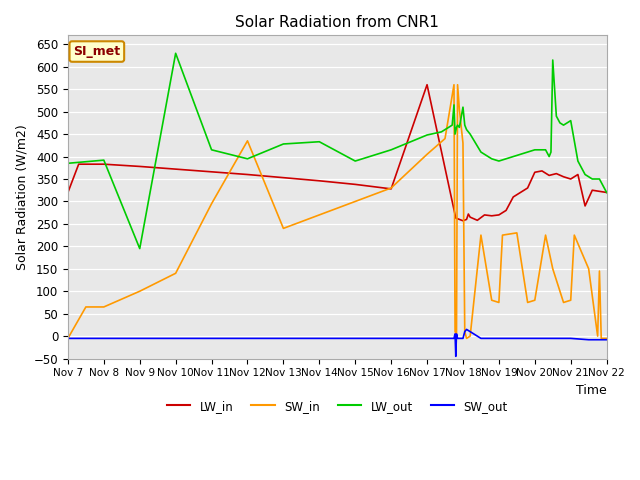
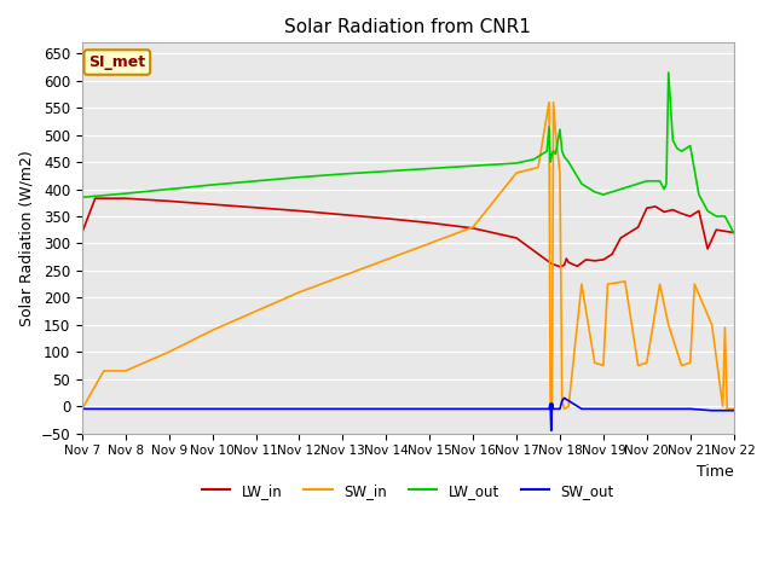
LW_out/Nov 9: 195 -> 400
LW_out/Nov 10: 630 -> 408
SW_in/Nov 11: 295 -> 175
SW_in/Nov 12: 435 -> 210
LW_out/Nov 12: 395 -> 422
LW_out/Nov 15: 390 -> 438
LW_out/Nov 16: 415 -> 443
LW_in/Nov 17: 560 -> 310
SW_in/Nov 17: 405 -> 430
